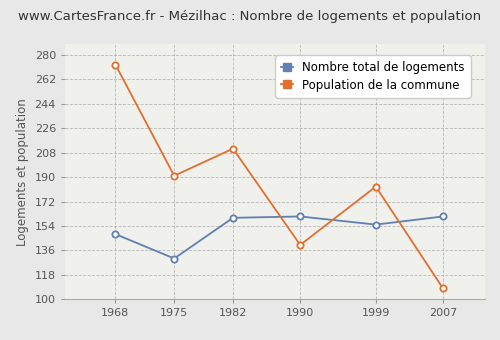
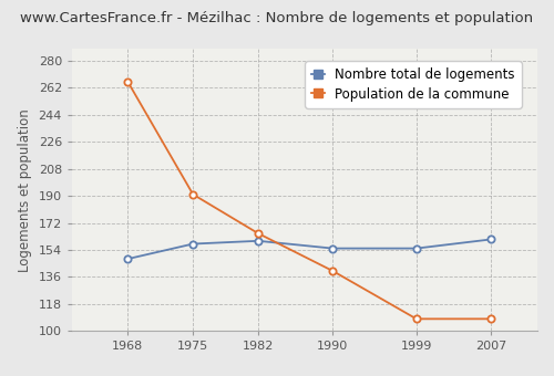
Population de la commune/1968: 273 -> 266
Nombre total de logements/1975: 130 -> 158
Population de la commune/1982: 211 -> 165
Nombre total de logements/1990: 161 -> 155
Population de la commune/1999: 183 -> 108
